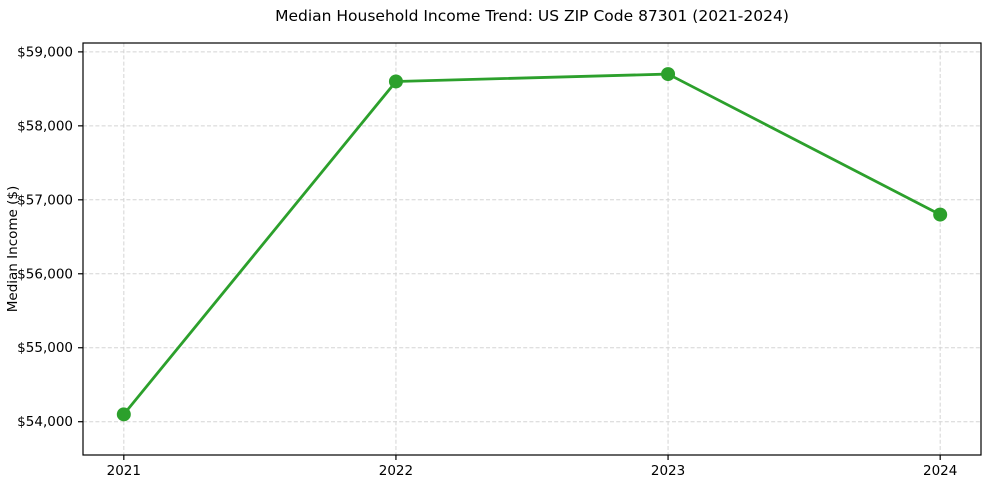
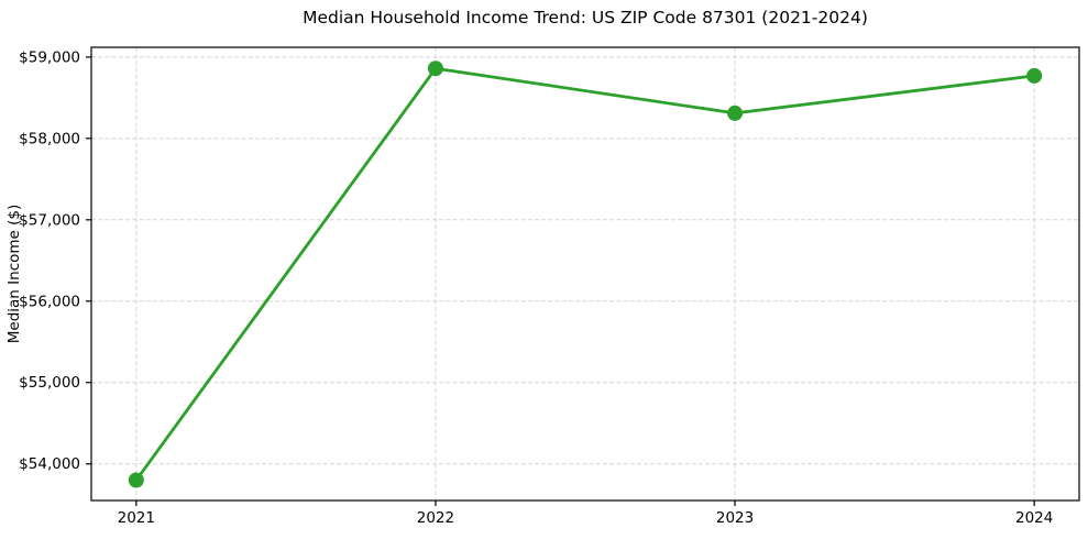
2021: $54100 -> $53800
2022: $58600 -> $58900
2023: $58700 -> $58300
2024: $56800 -> $58800
